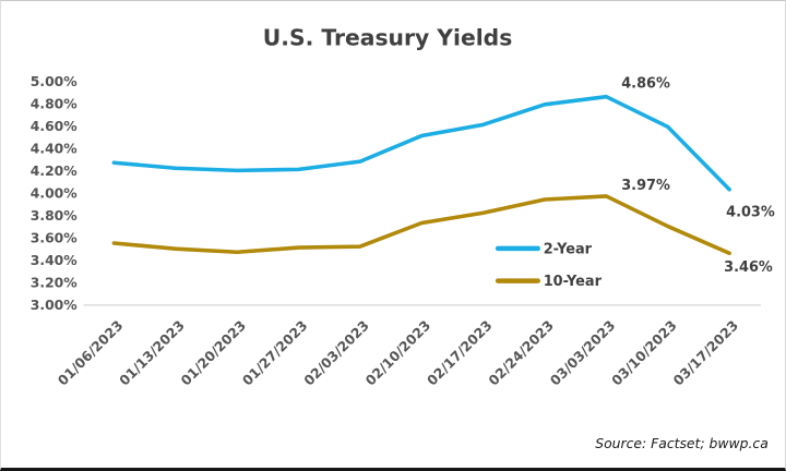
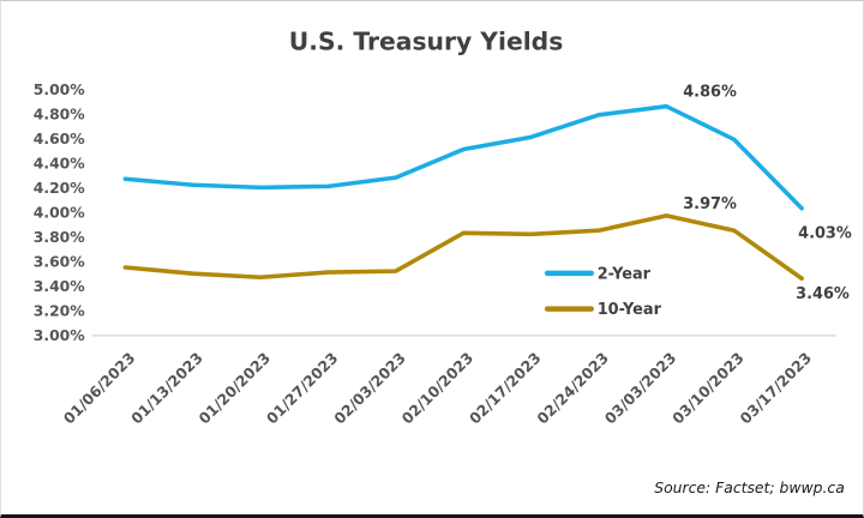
10-Year/02/10/2023: 3.73% -> 3.83%
10-Year/02/24/2023: 3.94% -> 3.85%
10-Year/03/10/2023: 3.70% -> 3.85%
